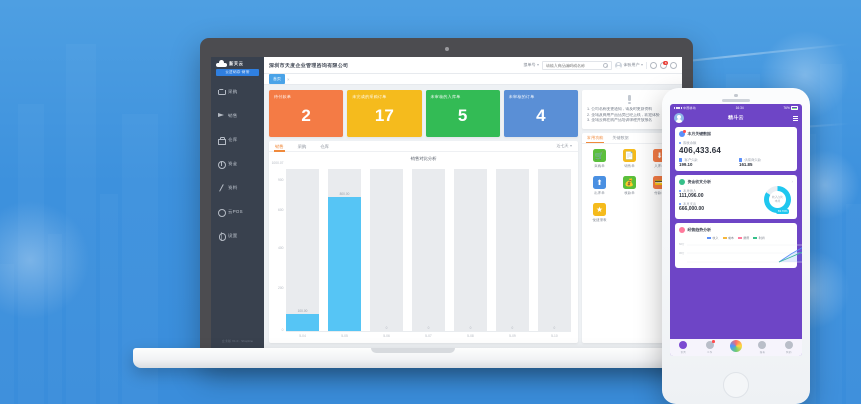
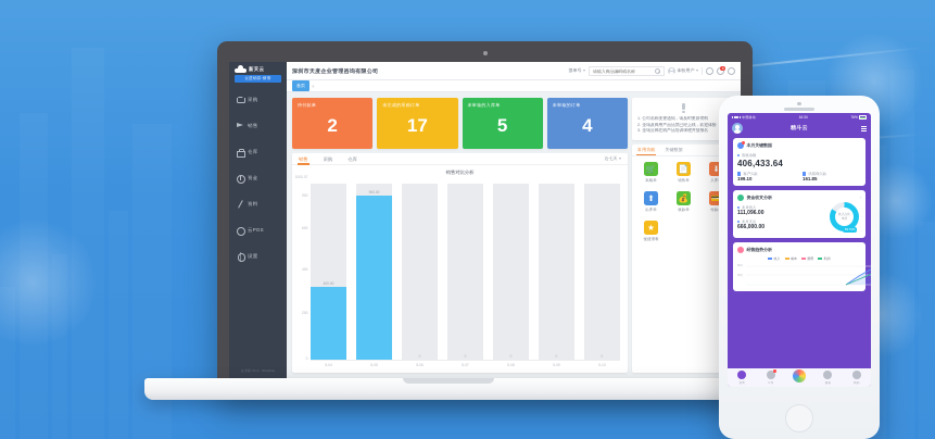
5-04: 100.00 -> 400.00
5-05: 800.00 -> 900.00
